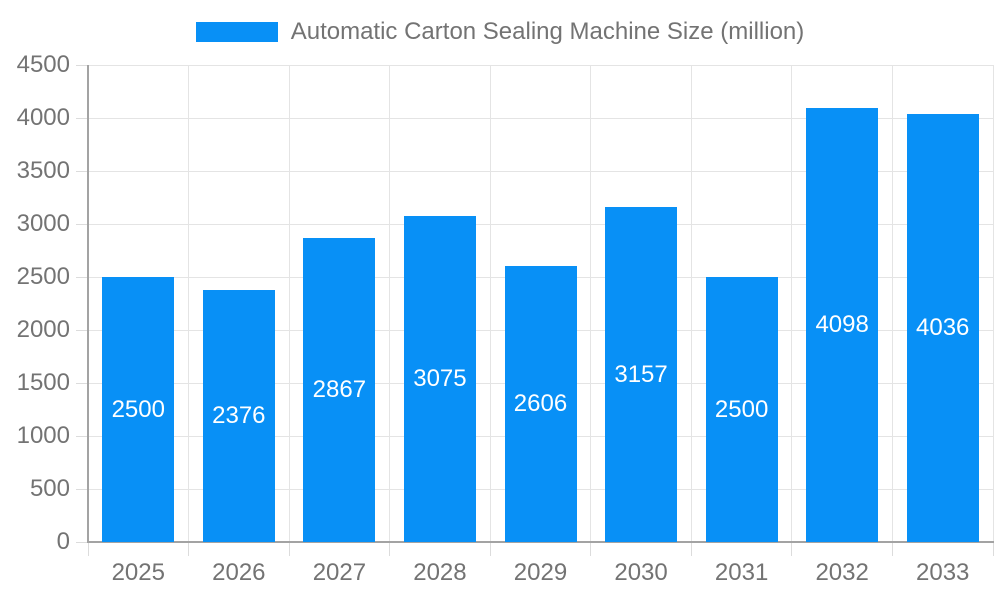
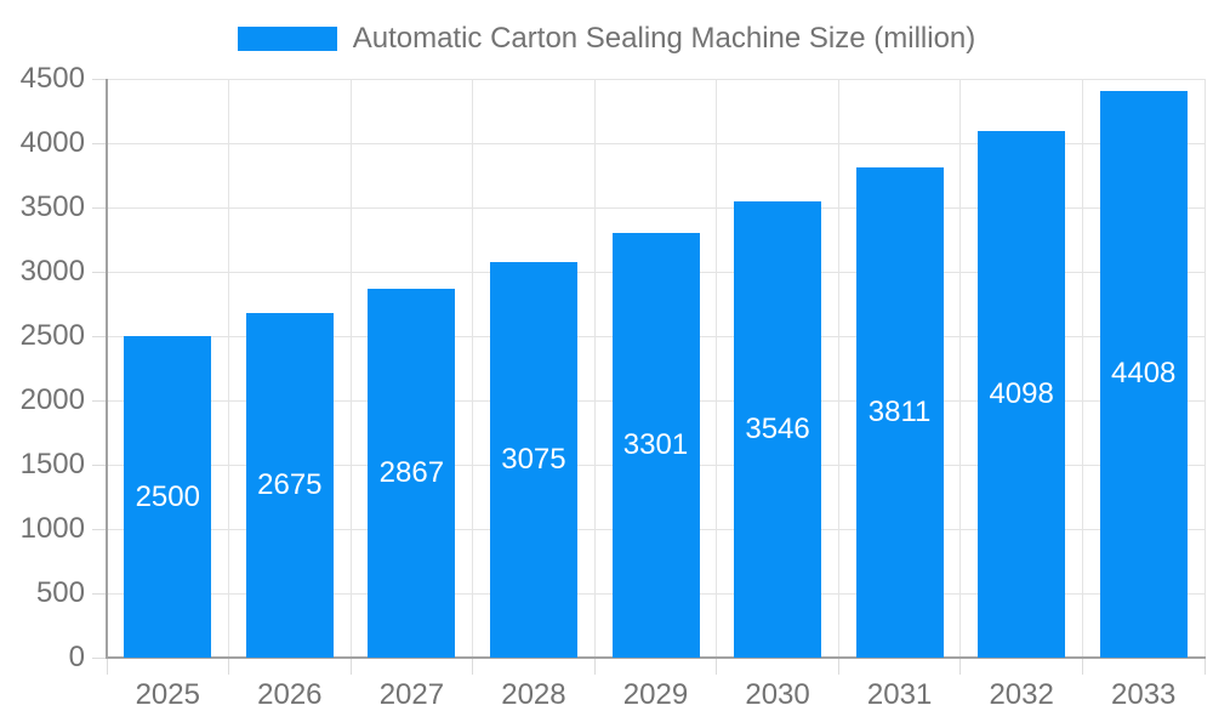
2026: 2376 -> 2675
2029: 2606 -> 3301
2030: 3157 -> 3546
2031: 2500 -> 3811
2033: 4036 -> 4408
